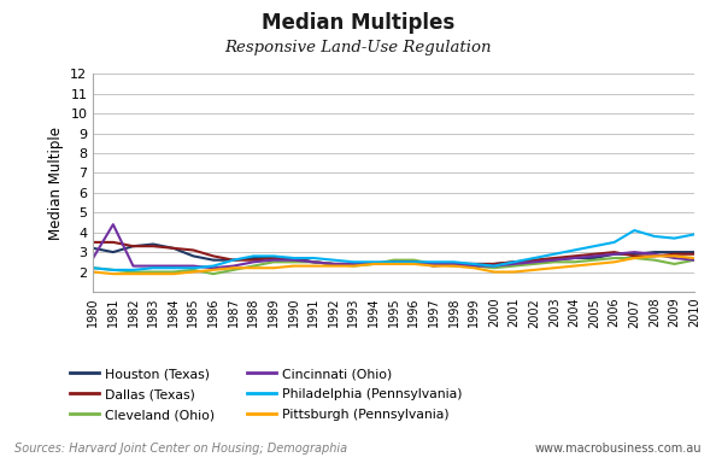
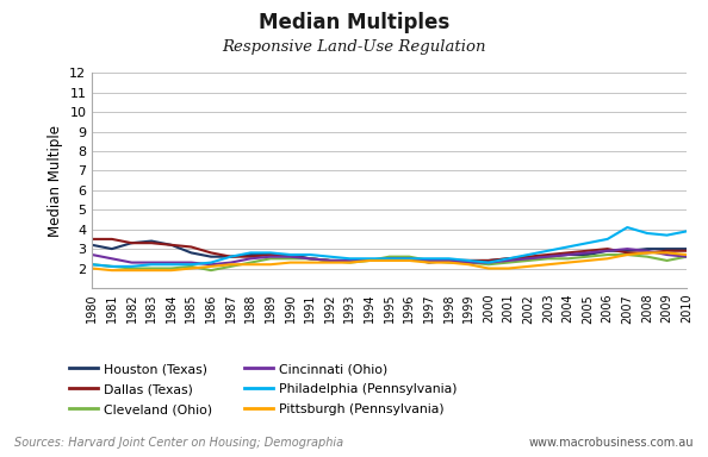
Cincinnati (Ohio)/1981: 4.4 -> 2.5
